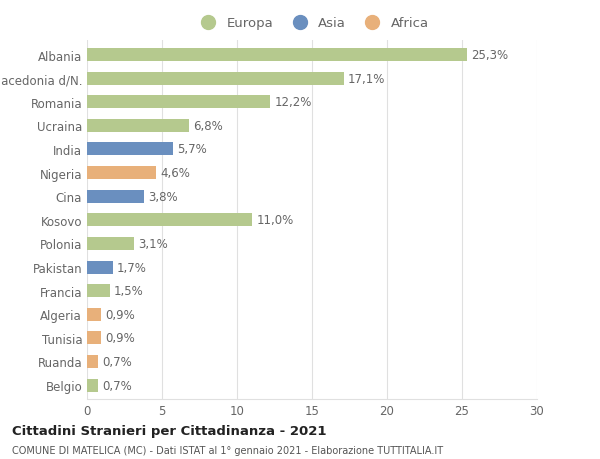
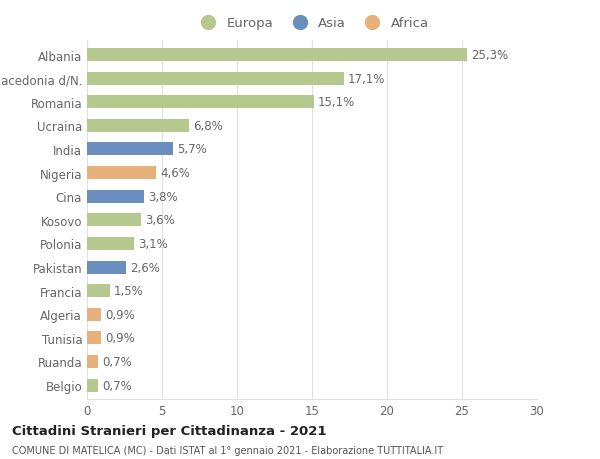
Romania: 12,2% -> 15,1%
Kosovo: 11,0% -> 3,6%
Pakistan: 1,7% -> 2,6%
